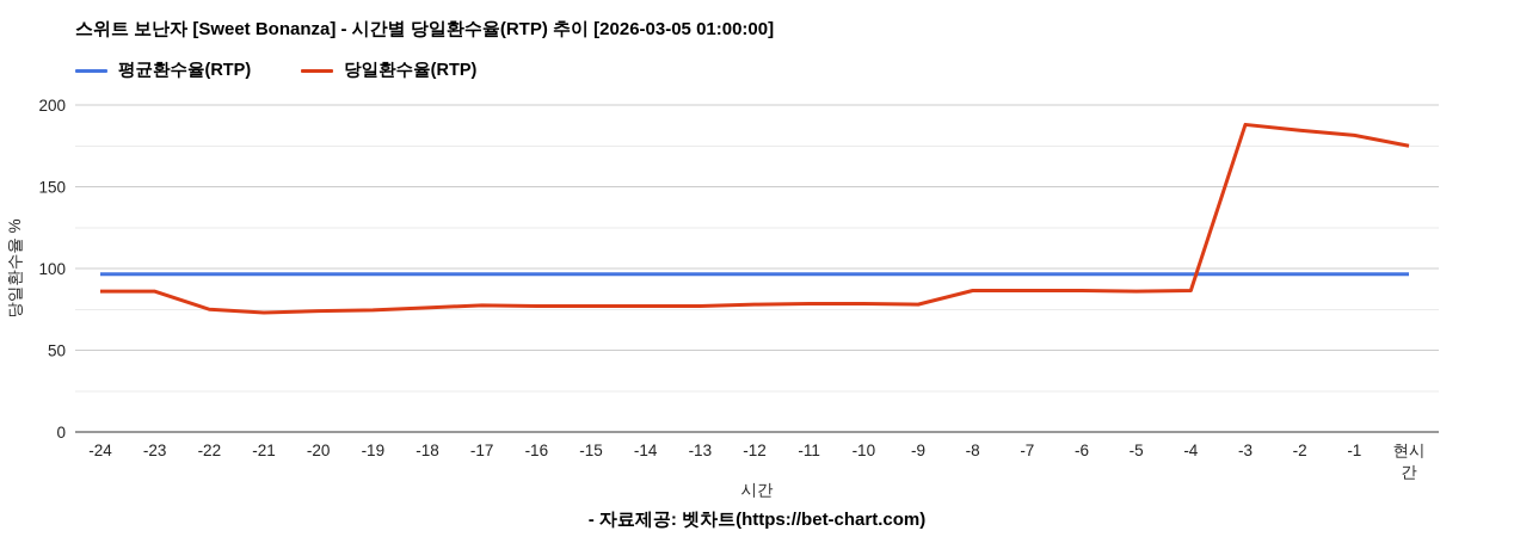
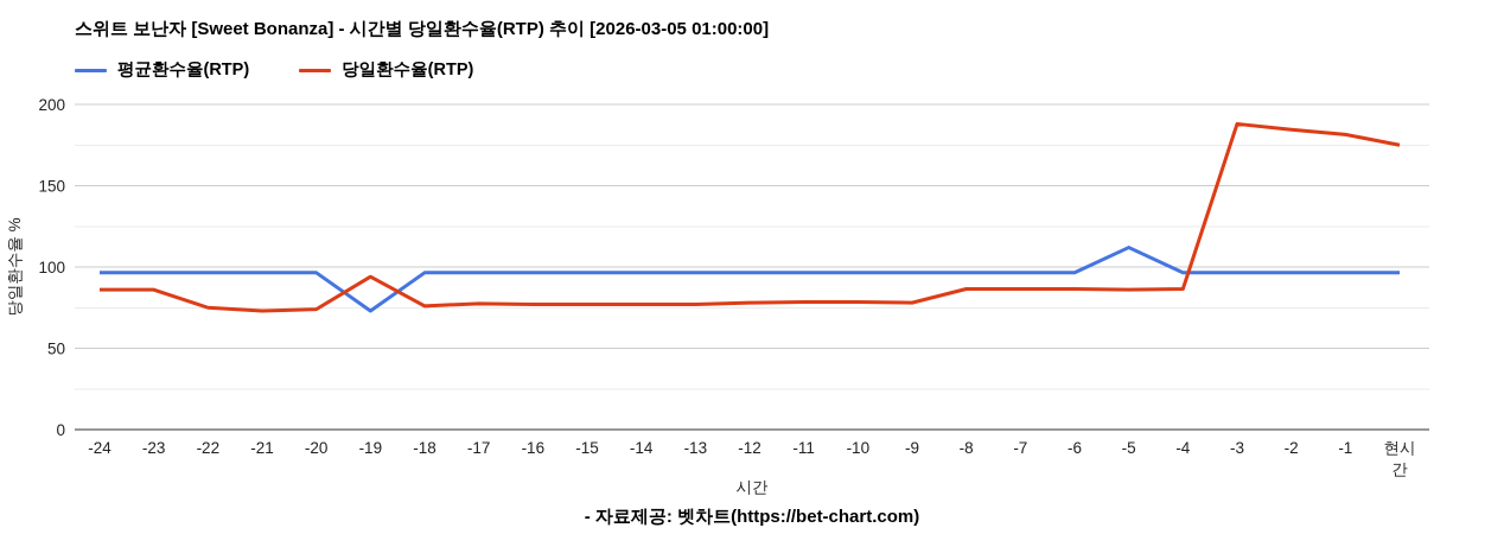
평균환수율(RTP)/-19: 96 -> 73
당일환수율(RTP)/-19: 74 -> 94
평균환수율(RTP)/-5: 96 -> 112
